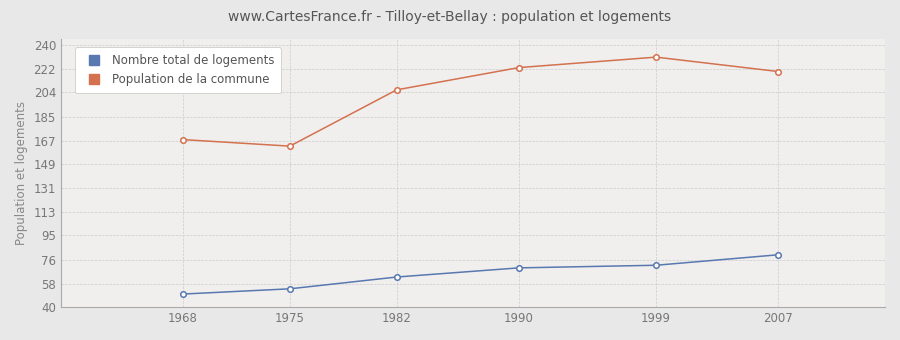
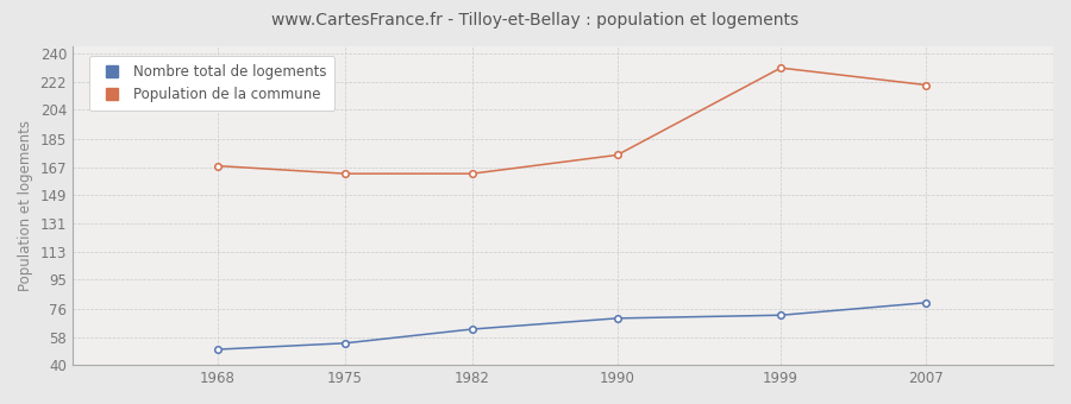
Population de la commune/1982: 206 -> 163
Population de la commune/1990: 223 -> 175
